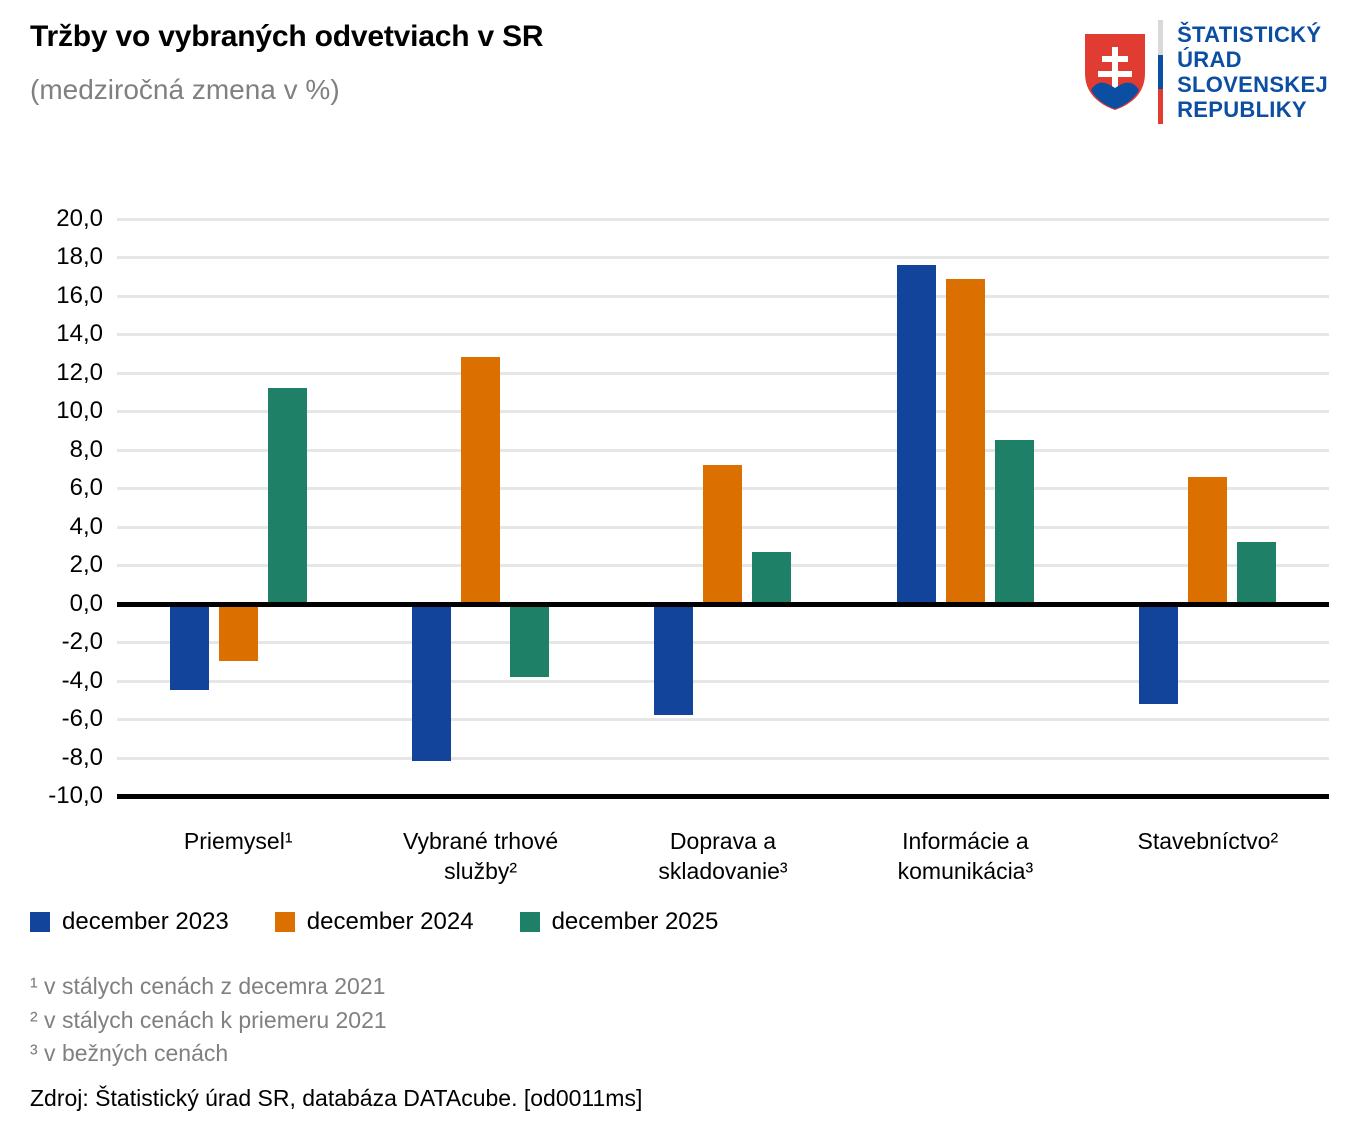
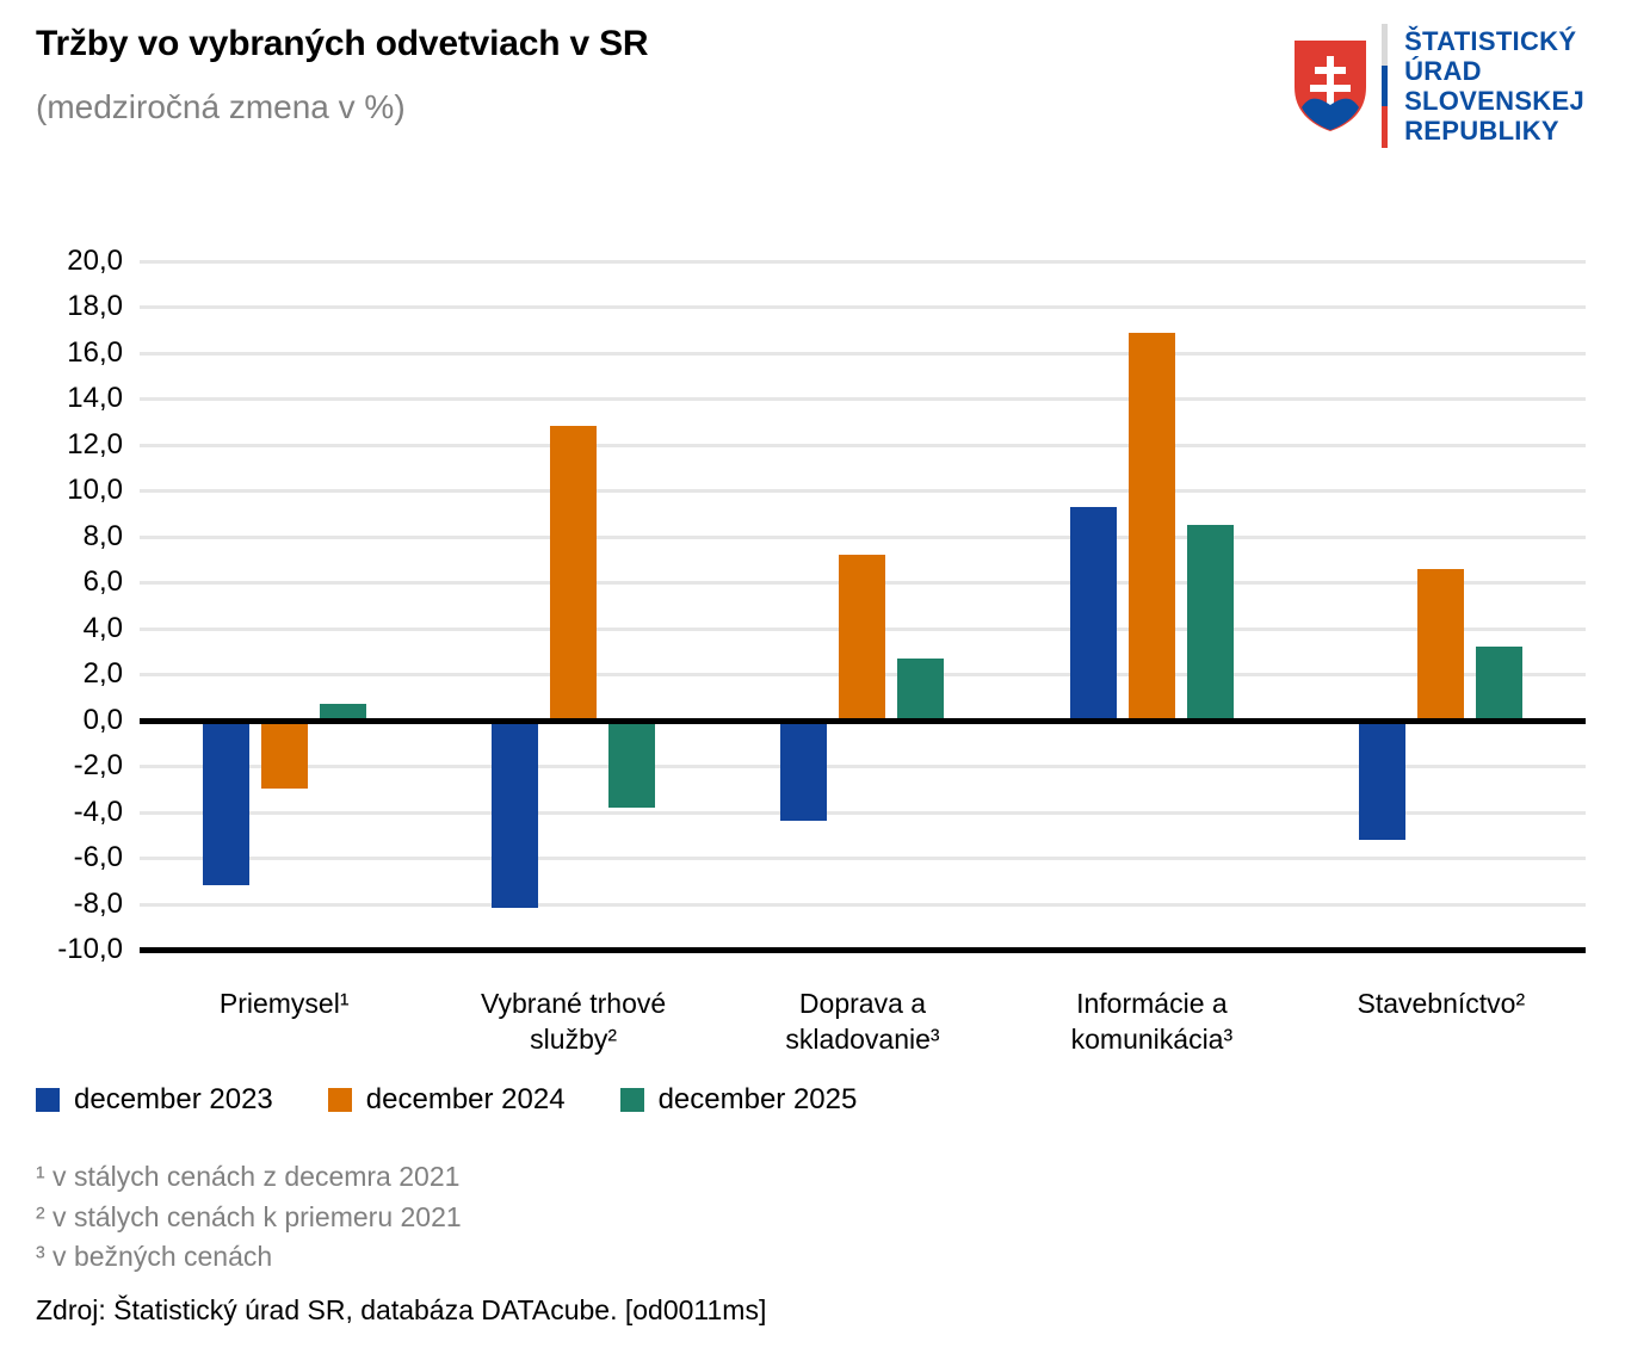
december 2023/Priemysel¹: -4,5 -> -7,2
december 2025/Priemysel¹: 11,2 -> 0,7
december 2023/Doprava a skladovanie³: -5,8 -> -4,4
december 2023/Informácie a komunikácia³: 17,6 -> 9,3
